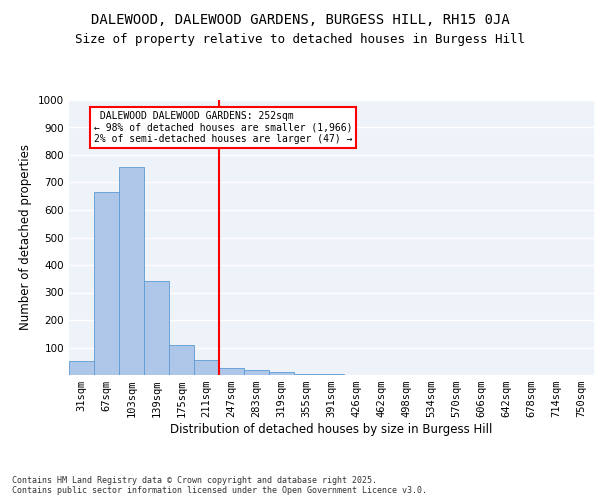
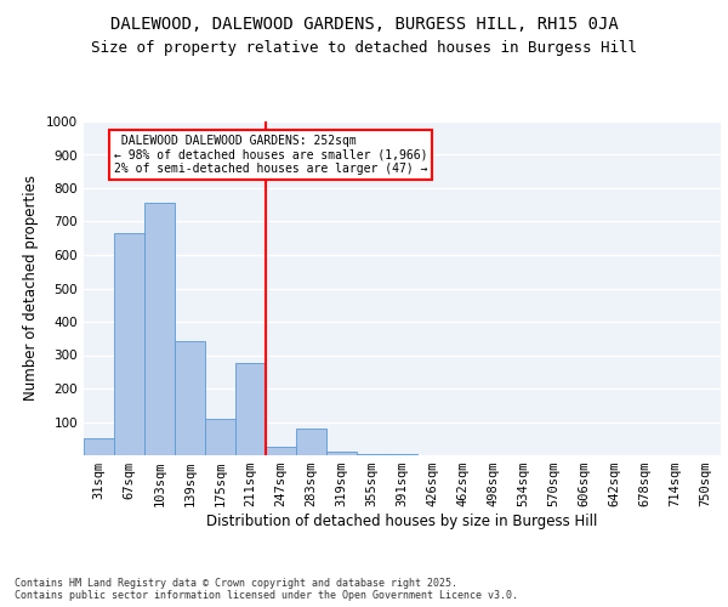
211sqm: 53 -> 275
283sqm: 17 -> 80
